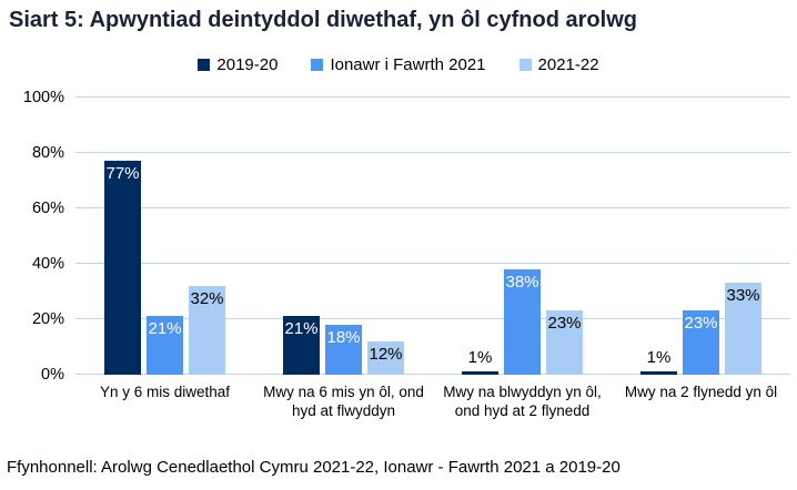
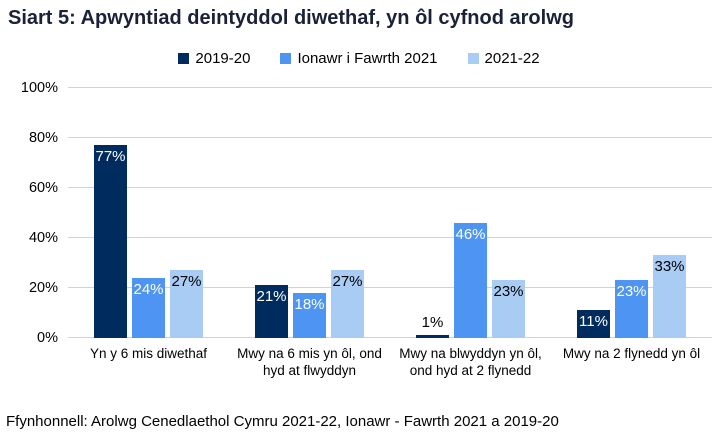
Ionawr i Fawrth 2021/Yn y 6 mis diwethaf: 21% -> 24%
2021-22/Yn y 6 mis diwethaf: 32% -> 27%
2021-22/Mwy na 6 mis yn ôl, ond hyd at flwyddyn: 12% -> 27%
Ionawr i Fawrth 2021/Mwy na blwyddyn yn ôl, ond hyd at 2 flynedd: 38% -> 46%
2019-20/Mwy na 2 flynedd yn ôl: 1% -> 11%
